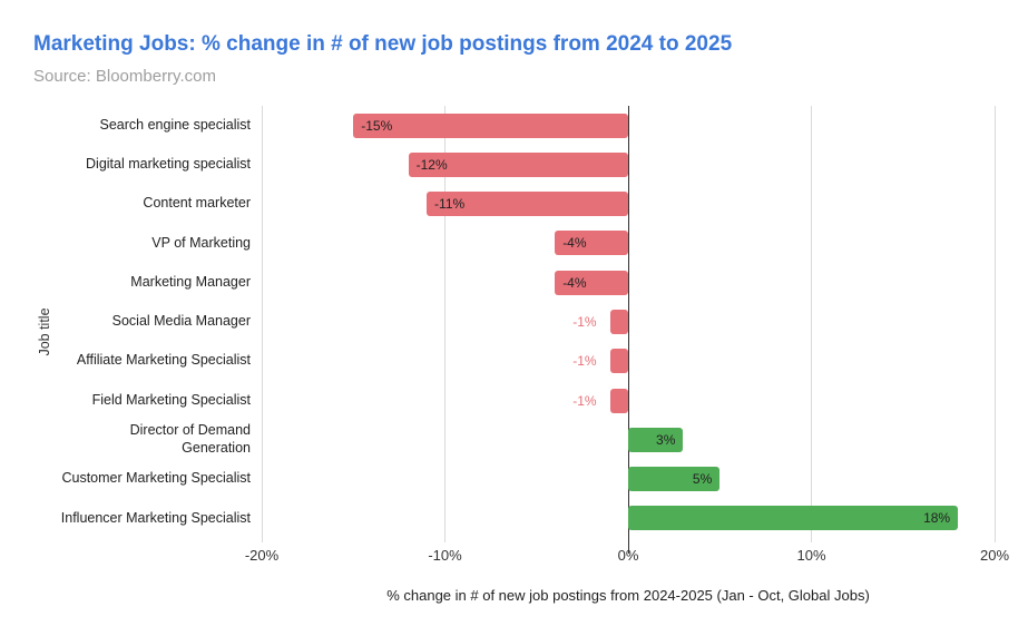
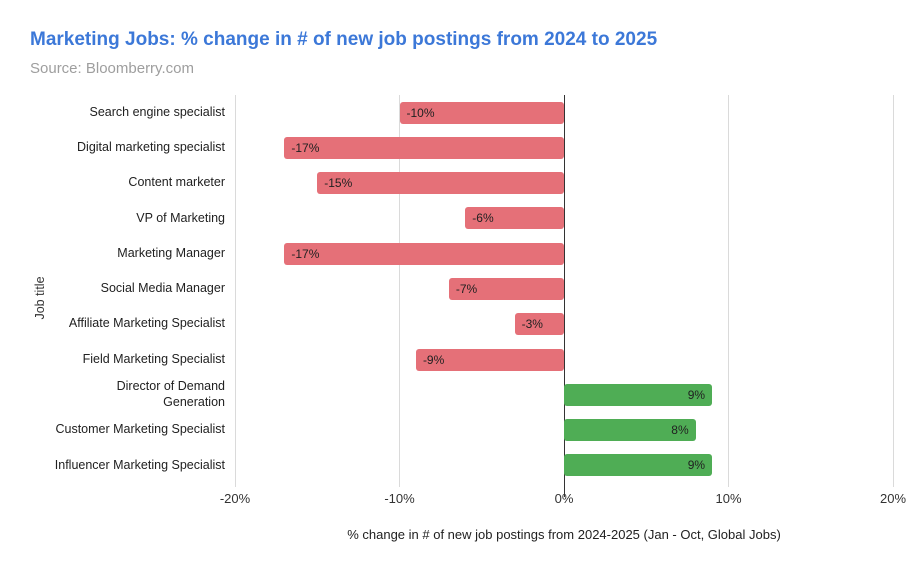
Search engine specialist: -15% -> -10%
Digital marketing specialist: -12% -> -17%
Content marketer: -11% -> -15%
VP of Marketing: -4% -> -6%
Marketing Manager: -4% -> -17%
Social Media Manager: -1% -> -7%
Affiliate Marketing Specialist: -1% -> -3%
Field Marketing Specialist: -1% -> -9%
Director of Demand Generation: 3% -> 9%
Customer Marketing Specialist: 5% -> 8%
Influencer Marketing Specialist: 18% -> 9%
